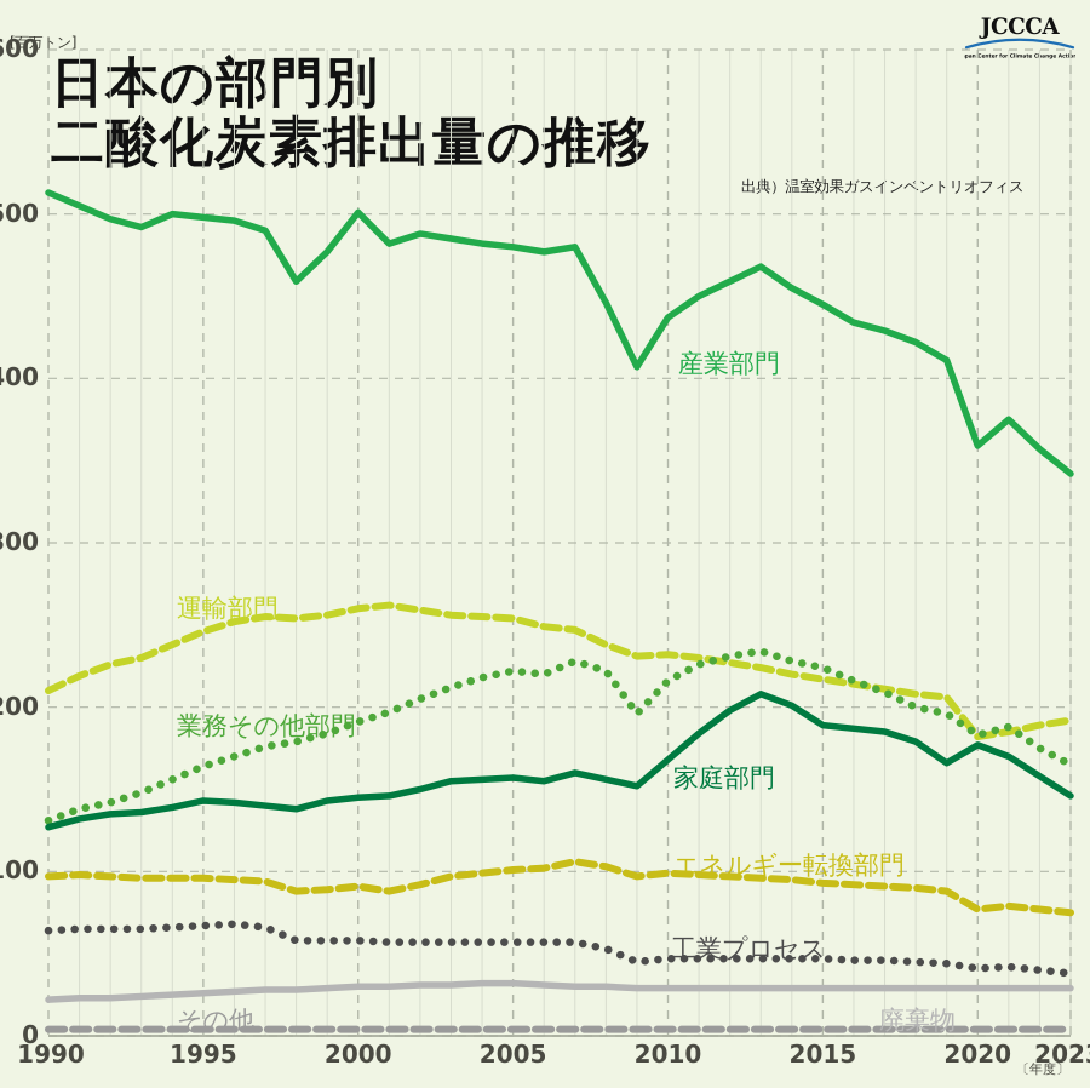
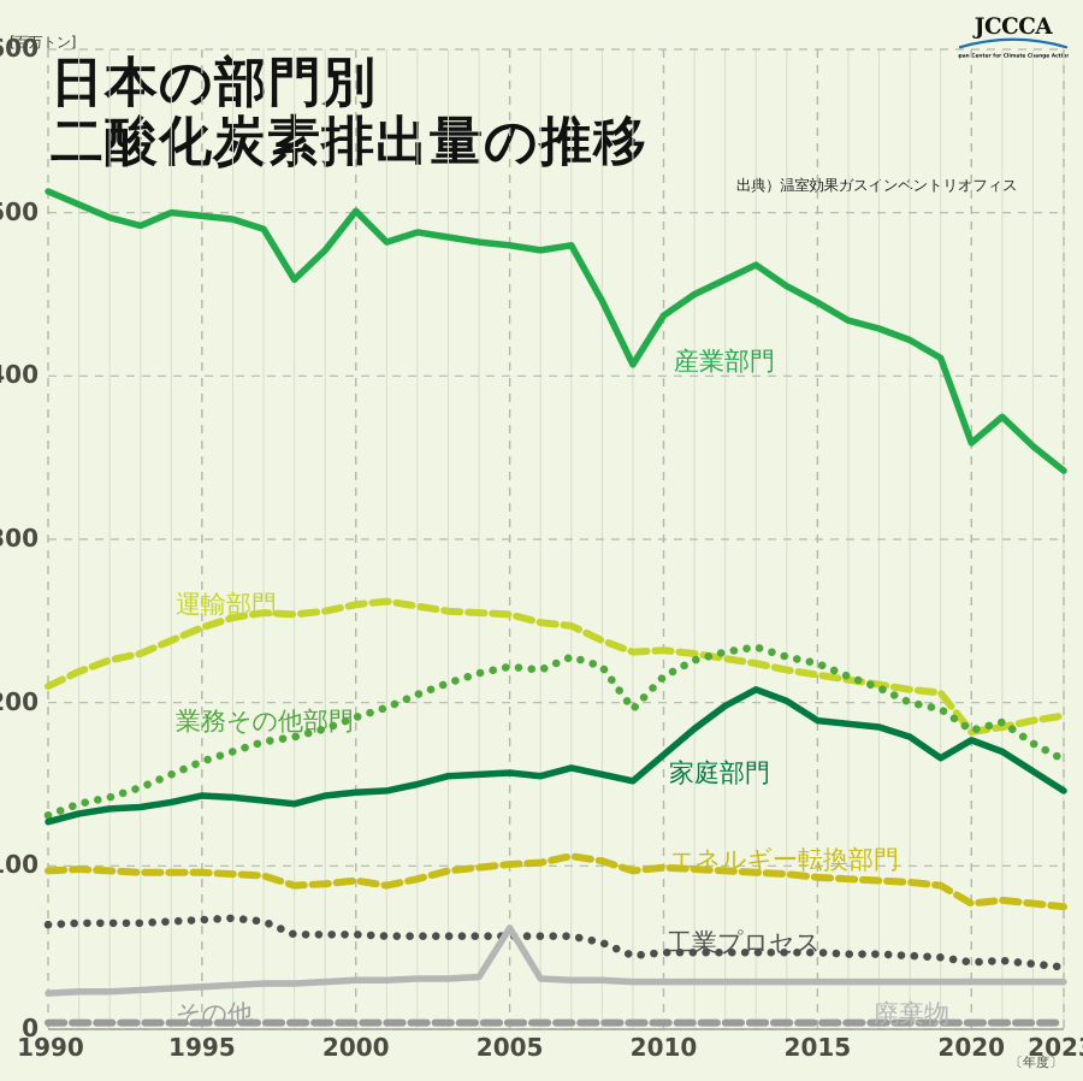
廃棄物/2005: 32 -> 62
